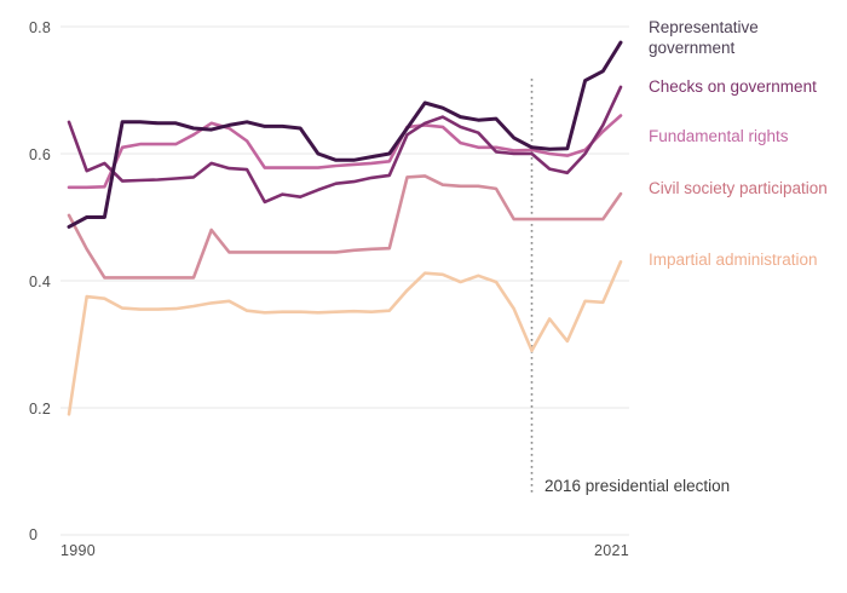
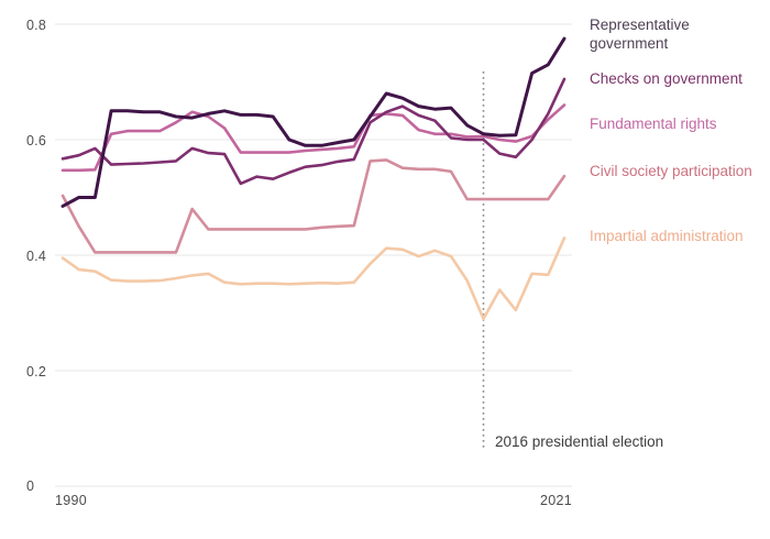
Checks on government/1990: 0.65 -> 0.57
Impartial administration/1990: 0.19 -> 0.40
